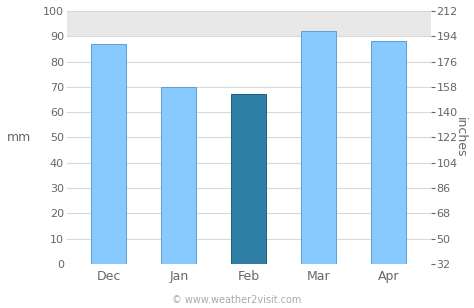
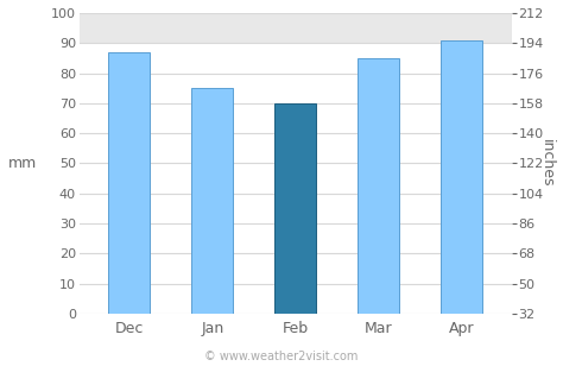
Jan: 70 -> 75
Feb: 67 -> 70
Mar: 92 -> 85
Apr: 88 -> 91
